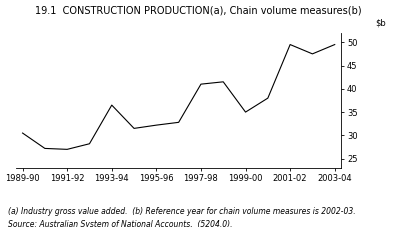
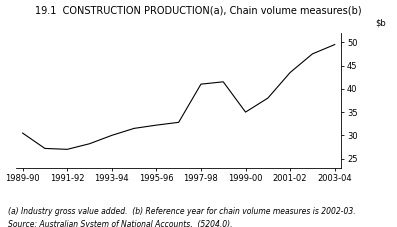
1993-94: 36.5 -> 30.0
2001-02: 49.5 -> 43.5
